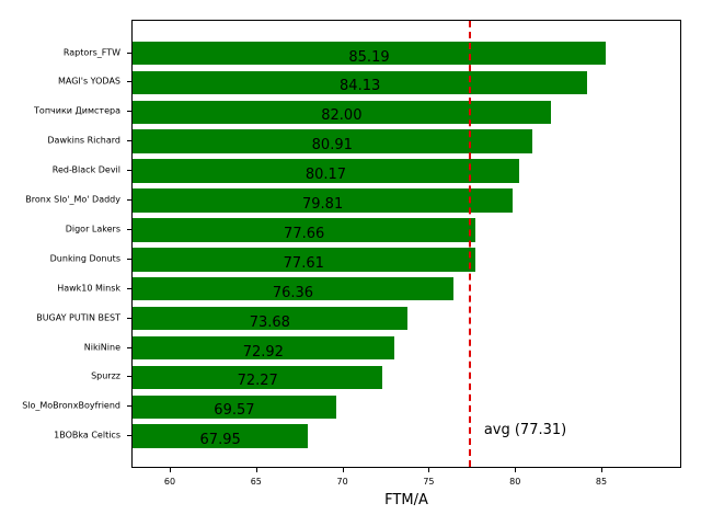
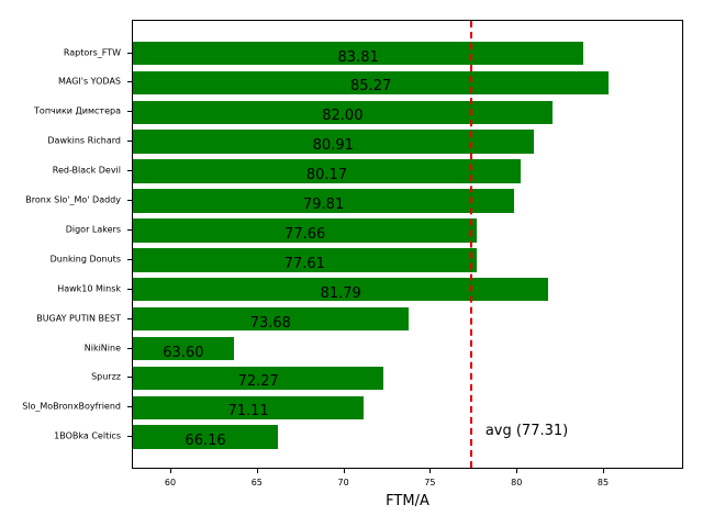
Raptors_FTW: 85.19 -> 83.81
MAGI's YODAS: 84.13 -> 85.27
Hawk10 Minsk: 76.36 -> 81.79
NikiNine: 72.92 -> 63.60
Slo_MoBronxBoyfriend: 69.57 -> 71.11
1BOBka Celtics: 67.95 -> 66.16
